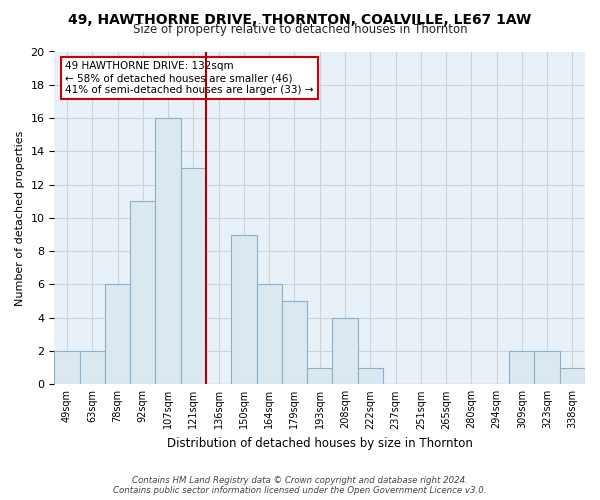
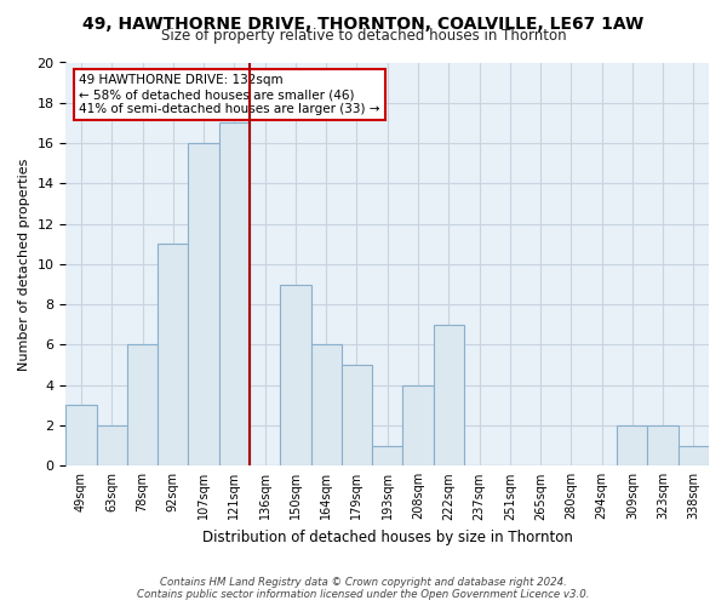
49sqm: 2 -> 3
121sqm: 13 -> 17
222sqm: 1 -> 7
